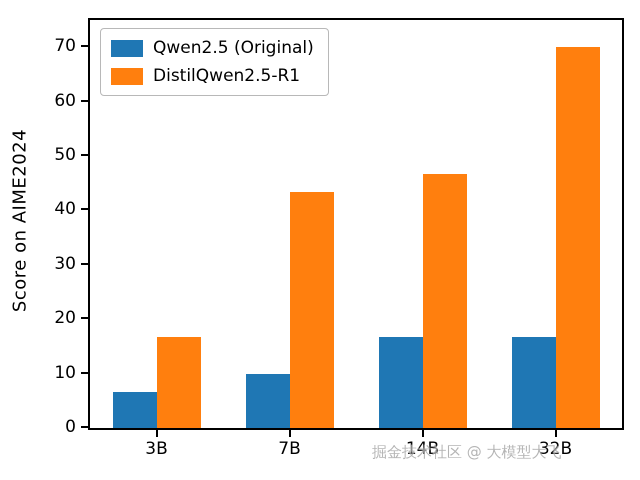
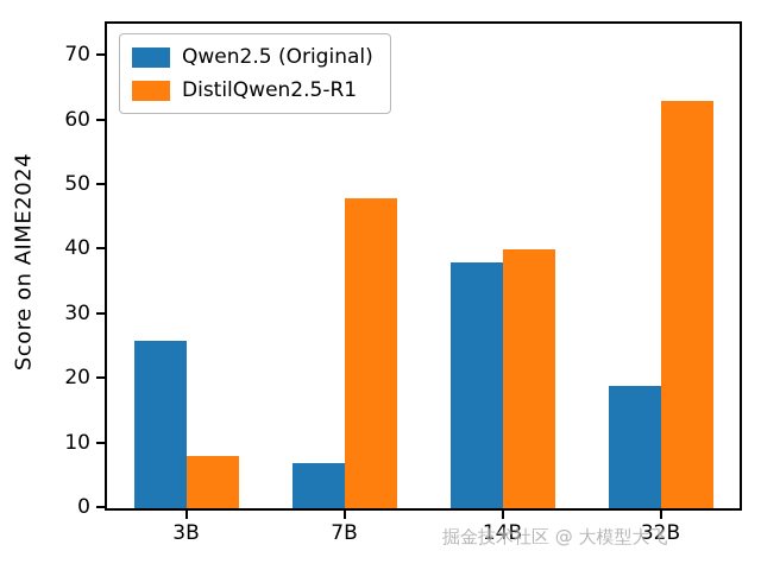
Qwen2.5 (Original)/3B: 7 -> 26
DistilQwen2.5-R1/3B: 17 -> 8
Qwen2.5 (Original)/7B: 10 -> 7
DistilQwen2.5-R1/7B: 43 -> 48
Qwen2.5 (Original)/14B: 17 -> 38
DistilQwen2.5-R1/14B: 47 -> 40
Qwen2.5 (Original)/32B: 17 -> 19
DistilQwen2.5-R1/32B: 70 -> 63
